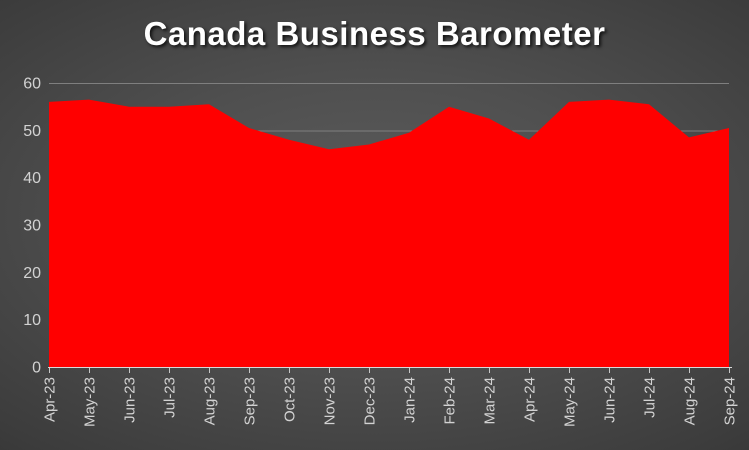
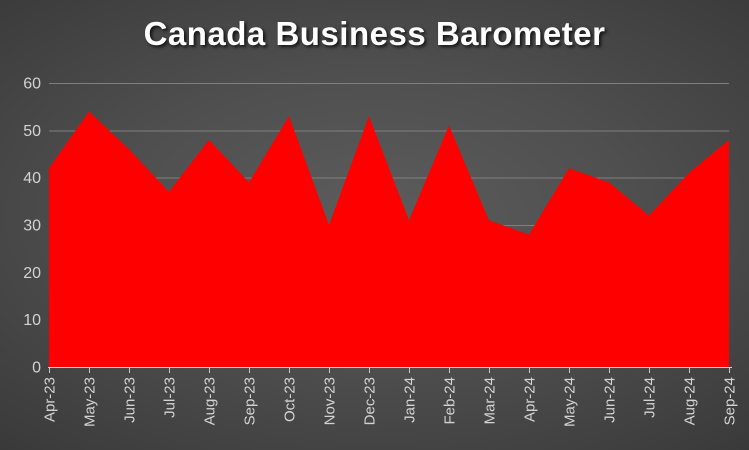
Apr-23: 56 -> 42
May-23: 56 -> 54
Jun-23: 55 -> 46
Jul-23: 55 -> 37
Aug-23: 56 -> 48
Sep-23: 50 -> 39
Oct-23: 48 -> 53
Nov-23: 46 -> 30
Dec-23: 47 -> 53
Jan-24: 50 -> 31
Feb-24: 55 -> 51
Mar-24: 52 -> 31
Apr-24: 48 -> 28
May-24: 56 -> 42
Jun-24: 56 -> 39
Jul-24: 56 -> 32
Aug-24: 48 -> 41
Sep-24: 50 -> 48
